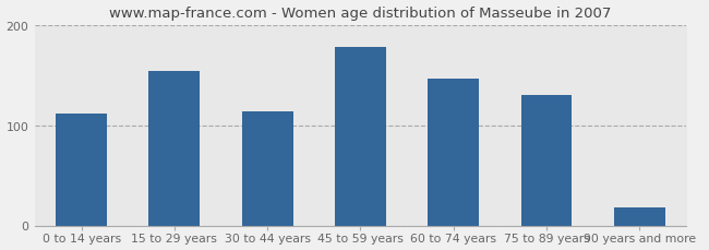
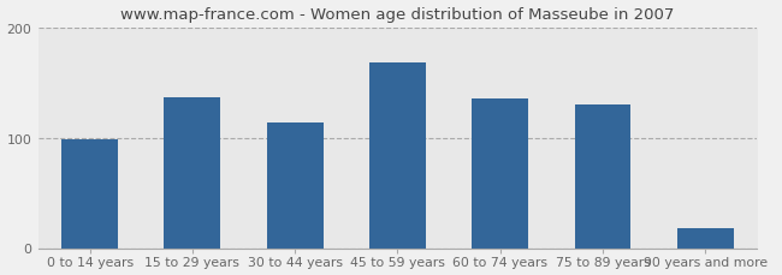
0 to 14 years: 112 -> 99
15 to 29 years: 154 -> 137
45 to 59 years: 178 -> 168
60 to 74 years: 146 -> 136
